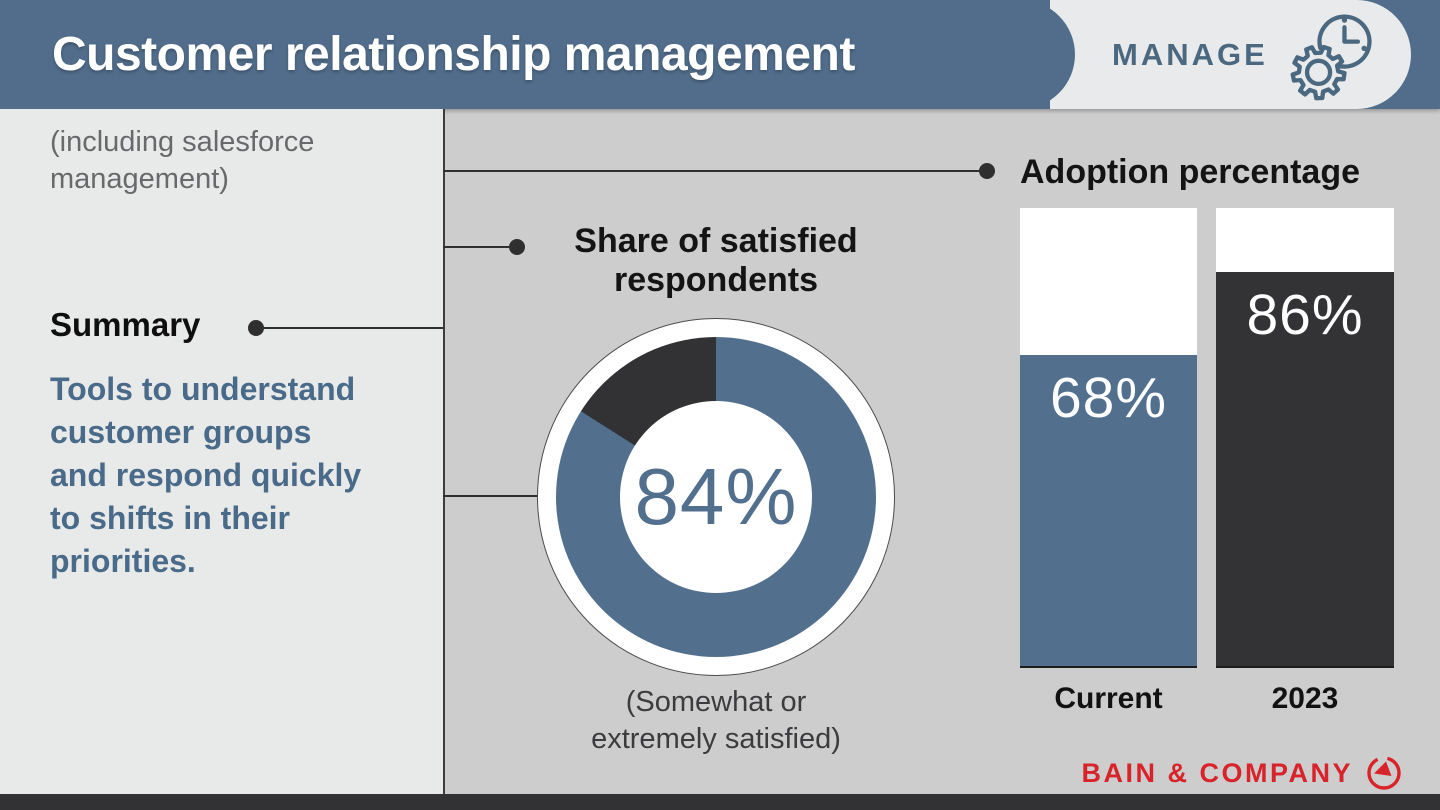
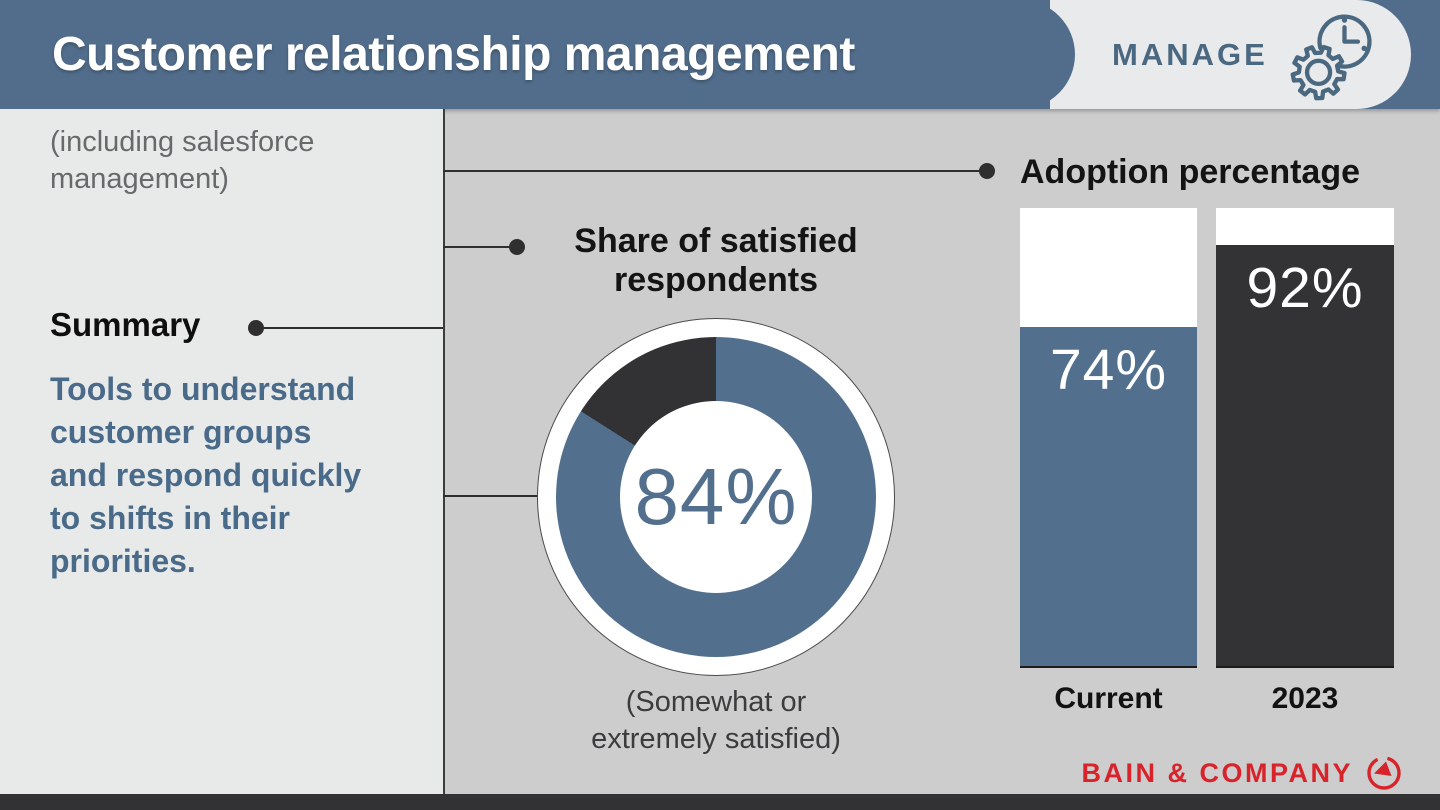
Adoption percentage/Current: 68% -> 74%
Adoption percentage/2023: 86% -> 92%
